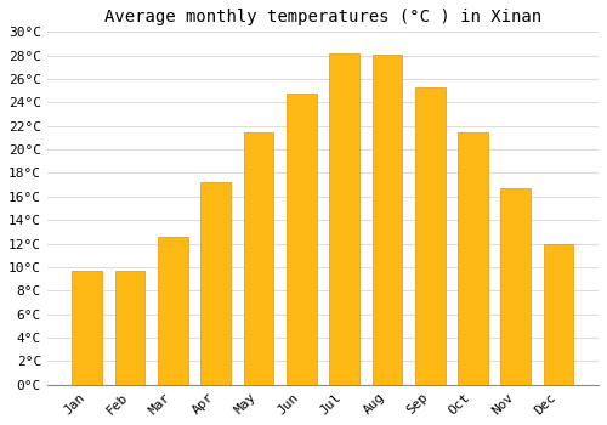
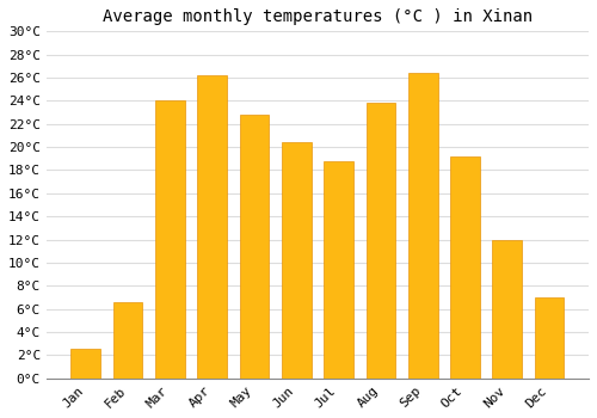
Jan: 9.7°C -> 2.6°C
Feb: 9.7°C -> 6.6°C
Mar: 12.6°C -> 24.0°C
Apr: 17.2°C -> 26.2°C
May: 21.5°C -> 22.8°C
Jun: 24.8°C -> 20.4°C
Jul: 28.2°C -> 18.8°C
Aug: 28.1°C -> 23.8°C
Sep: 25.3°C -> 26.4°C
Oct: 21.5°C -> 19.2°C
Nov: 16.7°C -> 12.0°C
Dec: 12.0°C -> 7.0°C
